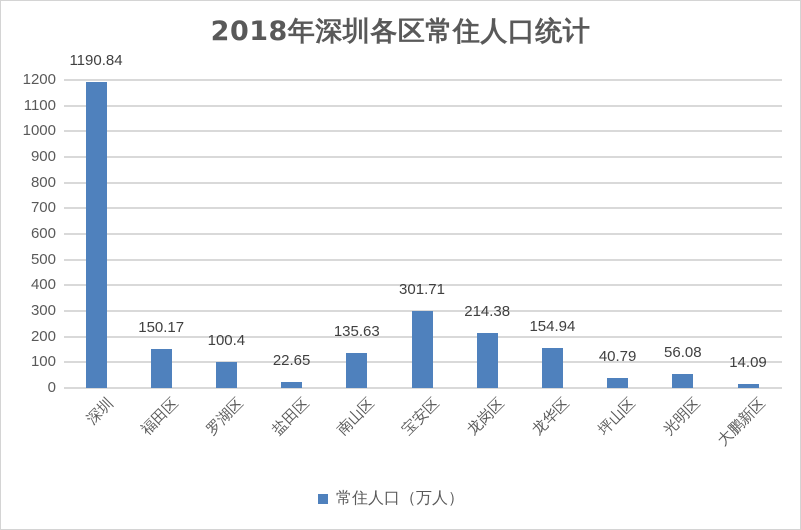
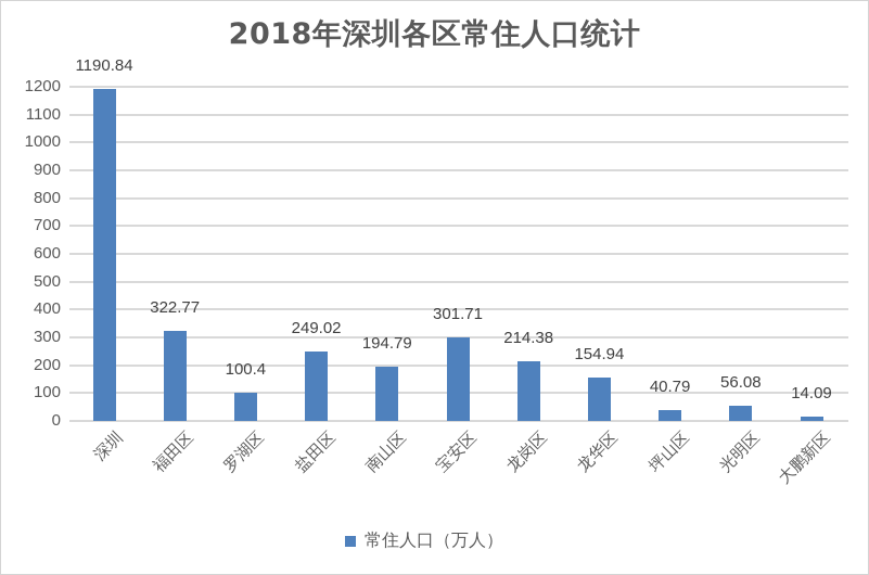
福田区: 150.17 -> 322.77
盐田区: 22.65 -> 249.02
南山区: 135.63 -> 194.79
